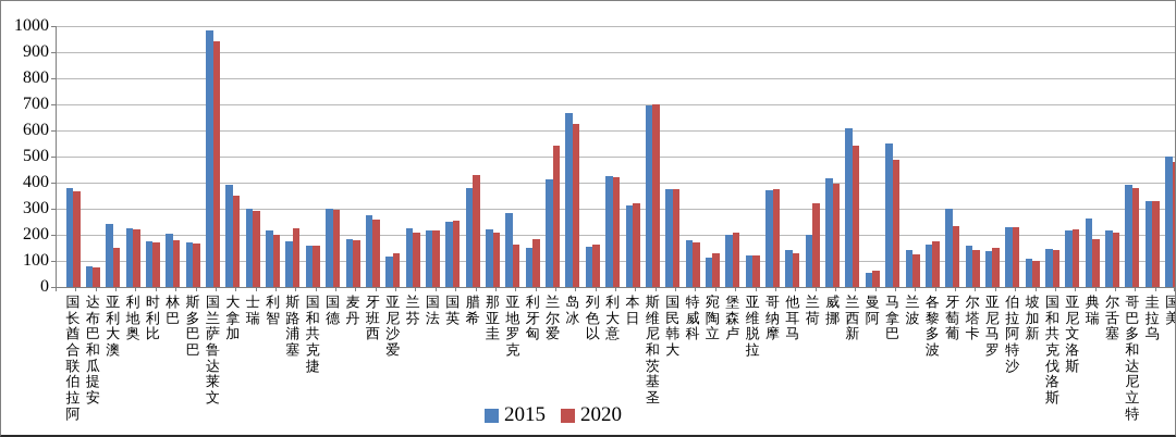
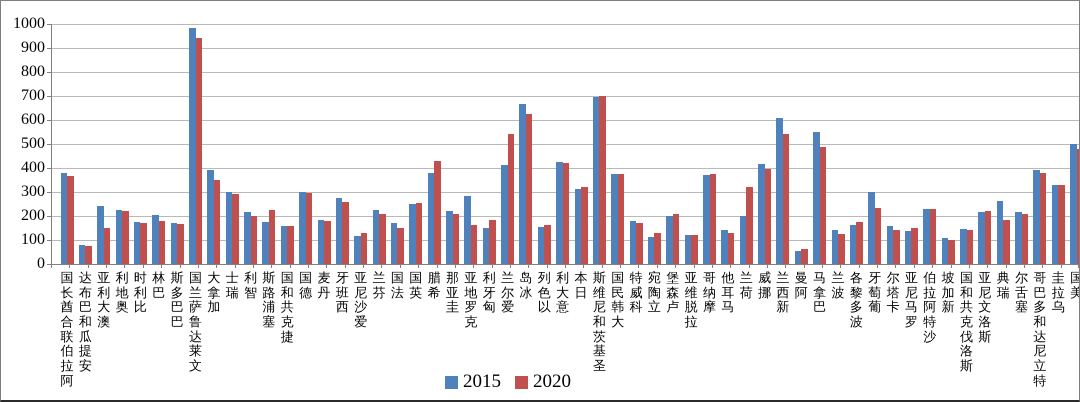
2015/法国: 220 -> 170
2020/法国: 220 -> 150
